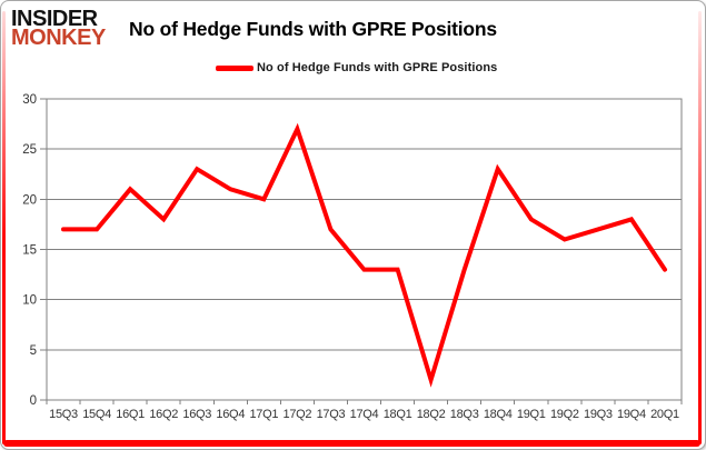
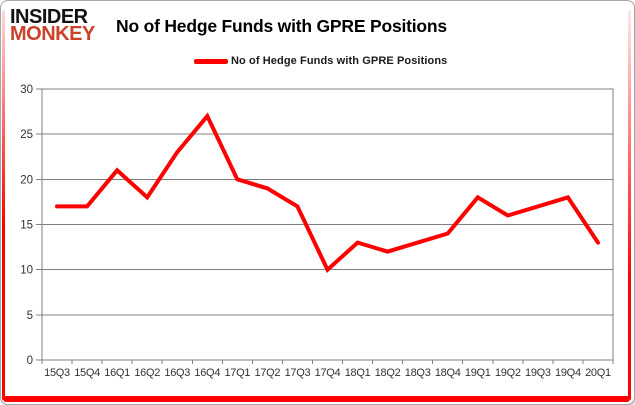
16Q4: 21 -> 27
17Q2: 27 -> 19
17Q4: 13 -> 10
18Q2: 2 -> 12
18Q4: 23 -> 14
